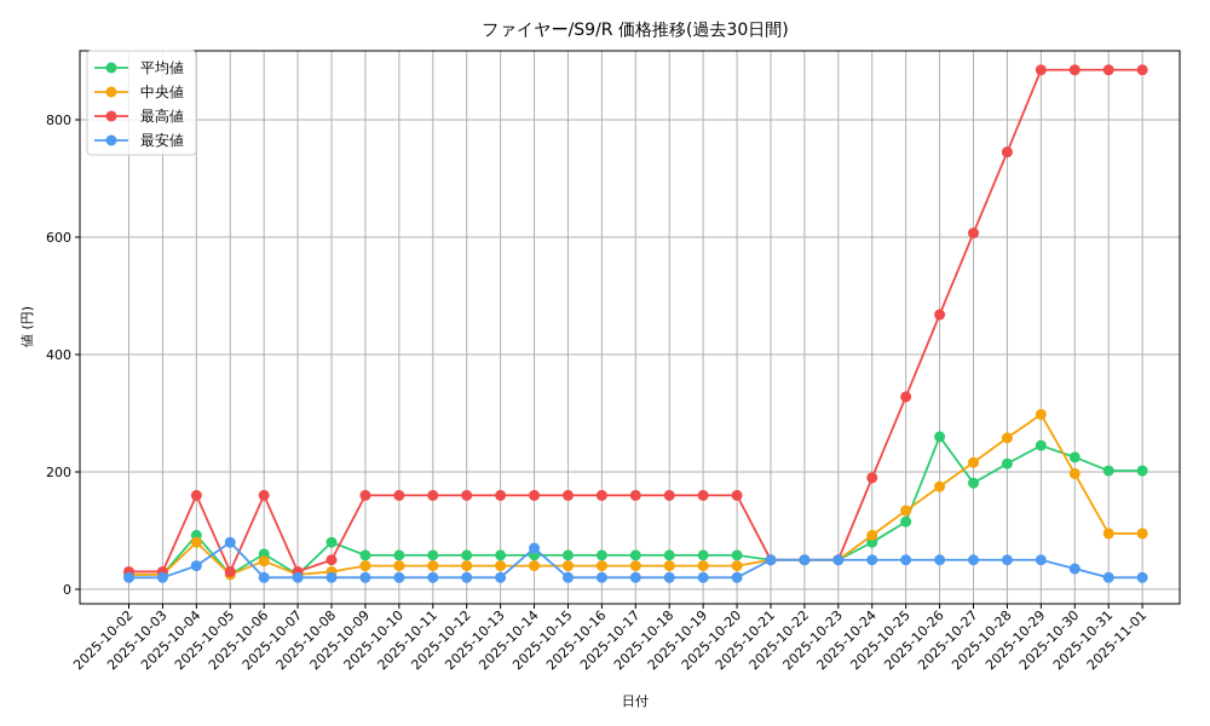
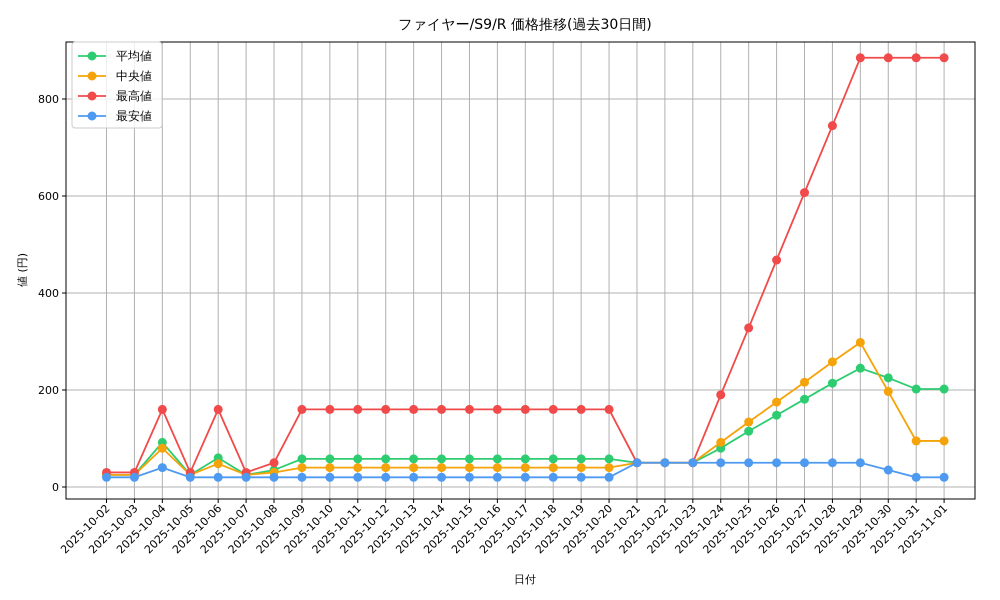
最安値/2025-10-05: 80 -> 20
平均値/2025-10-08: 80 -> 40
最安値/2025-10-14: 70 -> 20
平均値/2025-10-26: 260 -> 150
